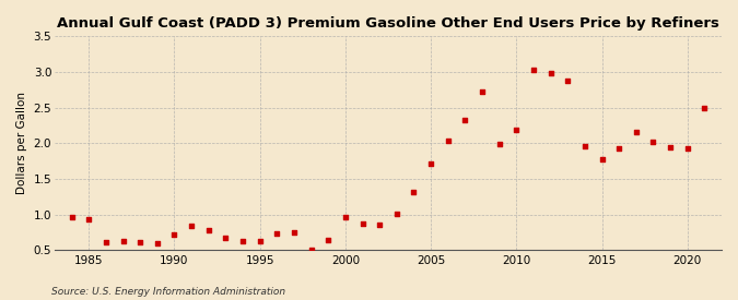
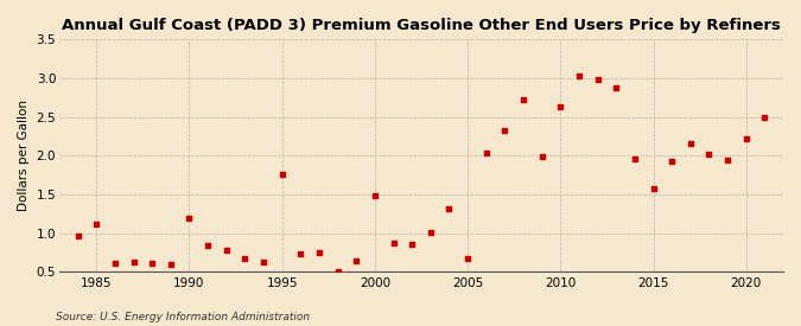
1985: 0.94 -> 1.12
1990: 0.72 -> 1.20
1995: 0.63 -> 1.76
2000: 0.97 -> 1.48
2005: 1.72 -> 0.68
2010: 2.19 -> 2.64
2015: 1.78 -> 1.58
2020: 1.93 -> 2.22
